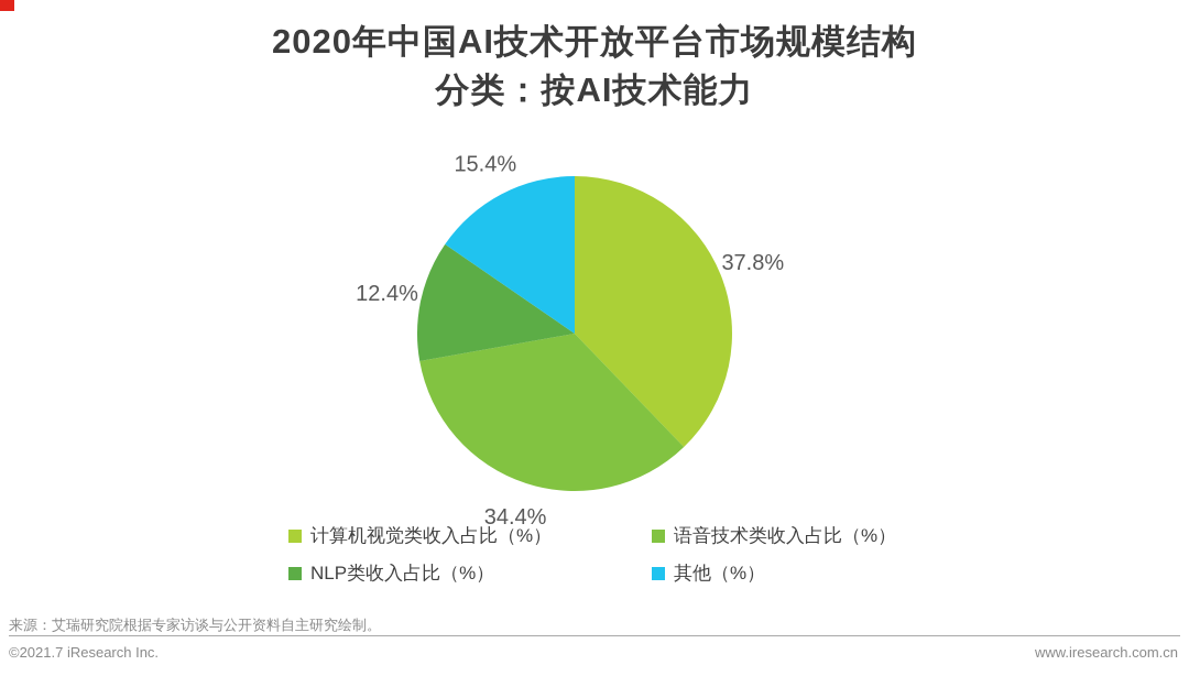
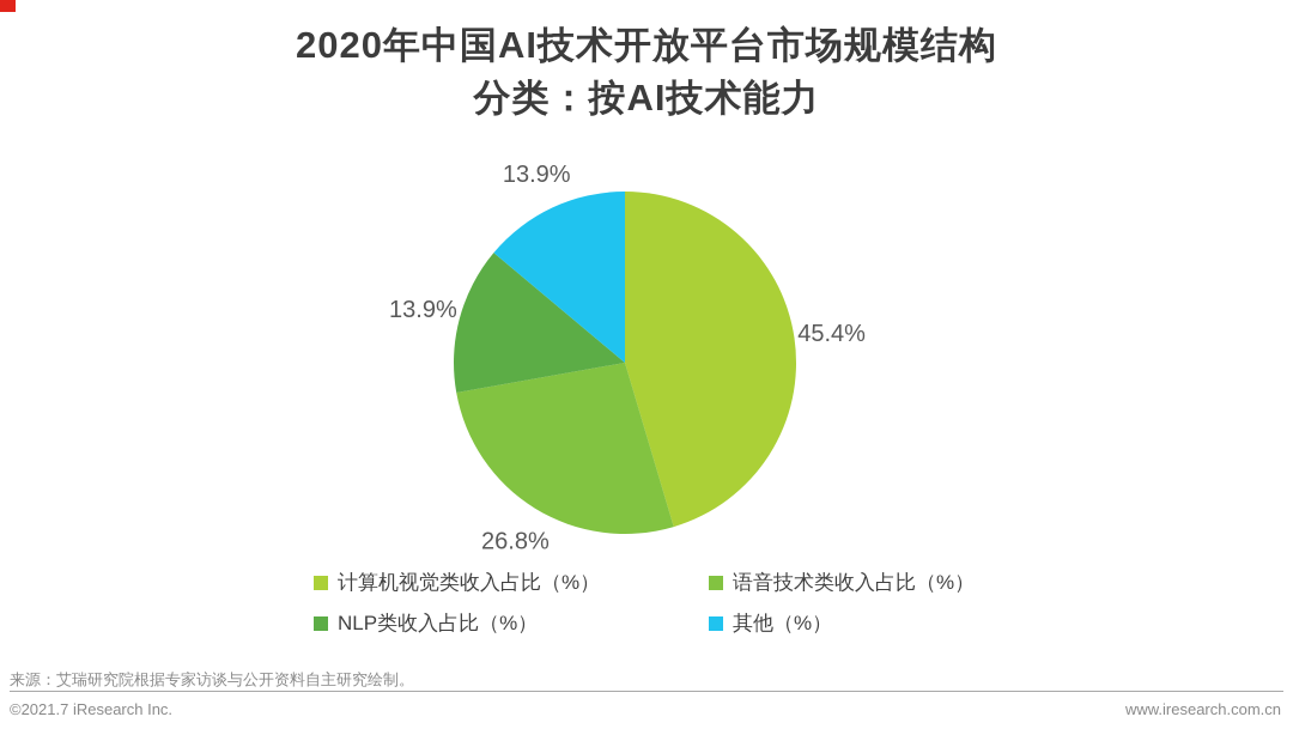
计算机视觉类收入占比（%）: 37.8% -> 45.4%
语音技术类收入占比（%）: 34.4% -> 26.8%
NLP类收入占比（%）: 12.4% -> 13.9%
其他（%）: 15.4% -> 13.9%
